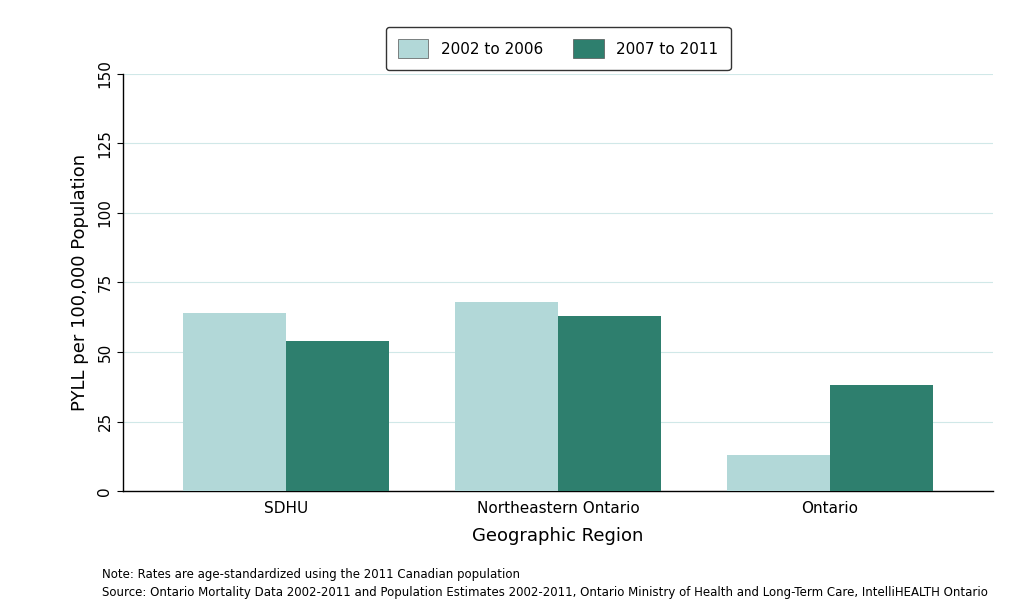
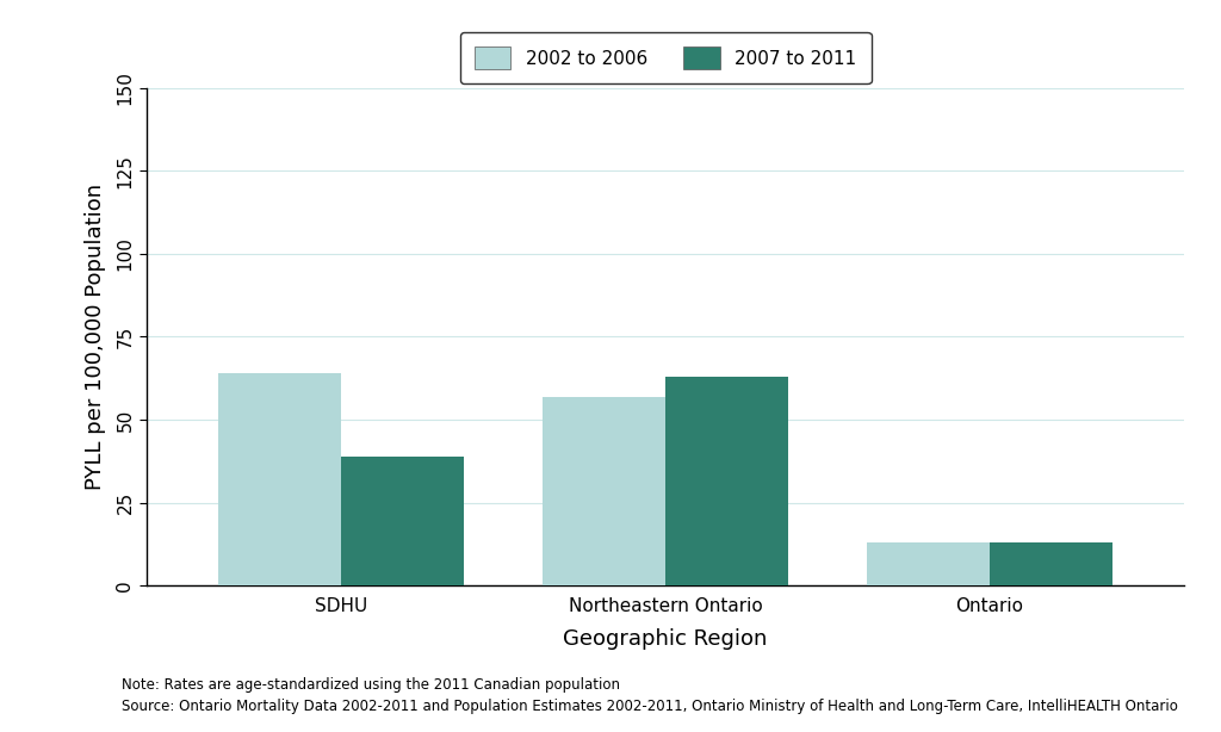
2007 to 2011/SDHU: 54 -> 39
2002 to 2006/Northeastern Ontario: 68 -> 57
2007 to 2011/Ontario: 38 -> 13
